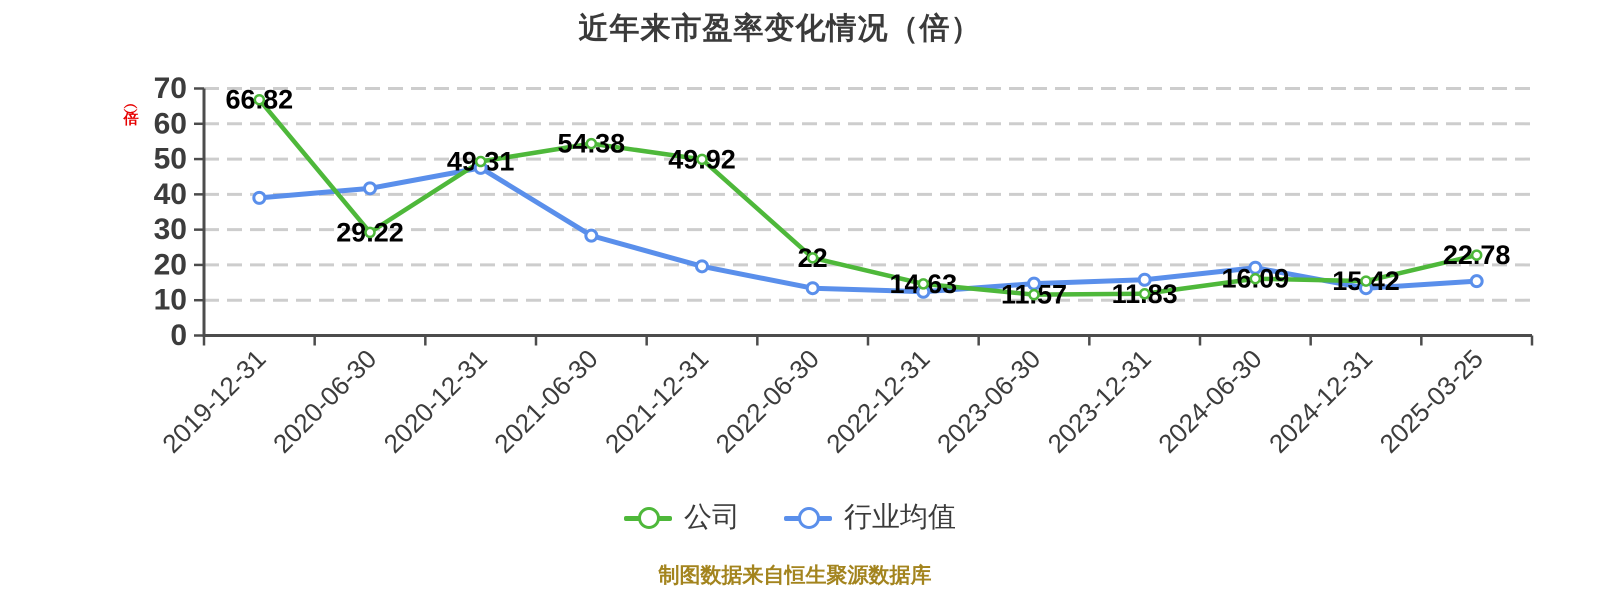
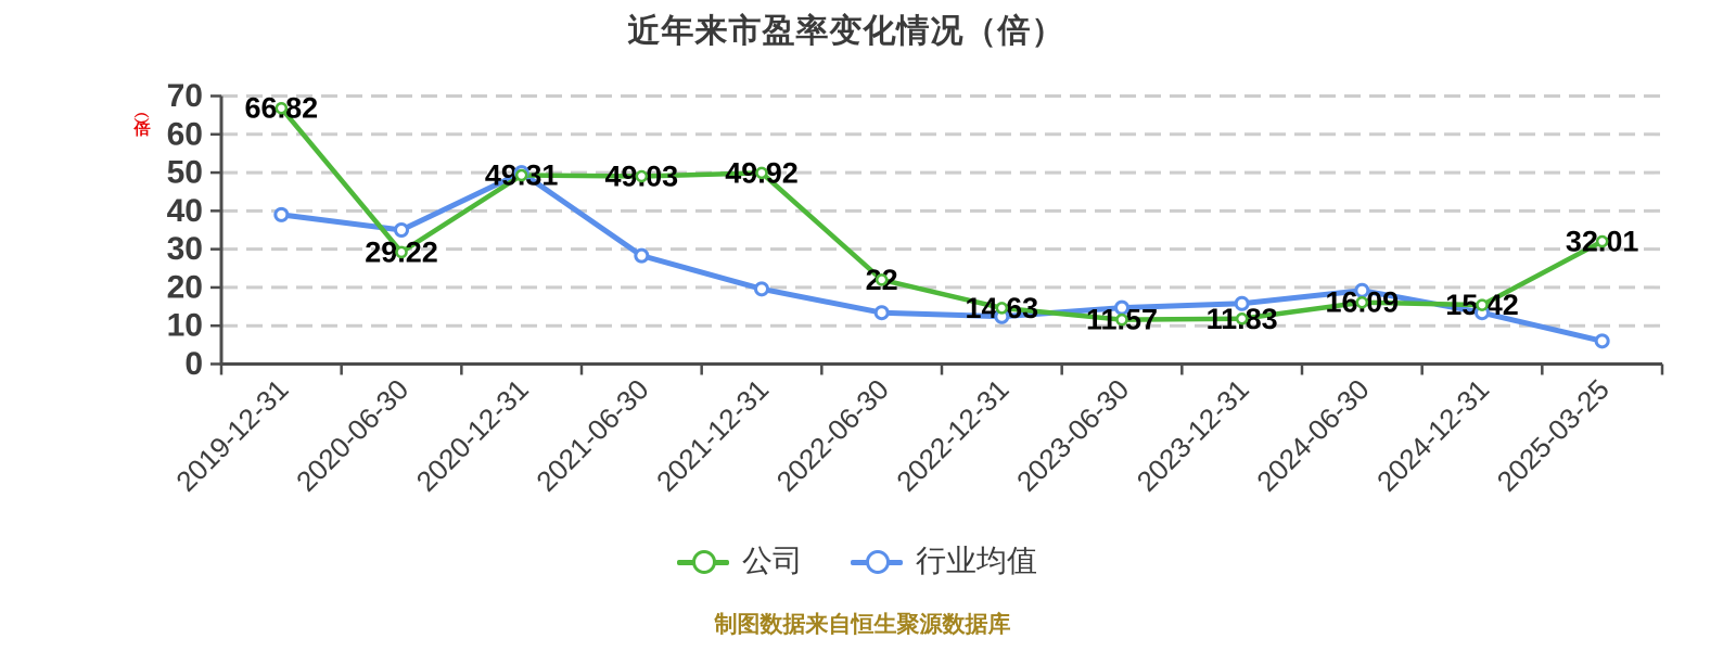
行业均值/2020-06-30: 42 -> 35
行业均值/2020-12-31: 48 -> 50
公司/2021-06-30: 54.38 -> 49.03
公司/2025-03-25: 22.78 -> 32.01
行业均值/2025-03-25: 15 -> 6
